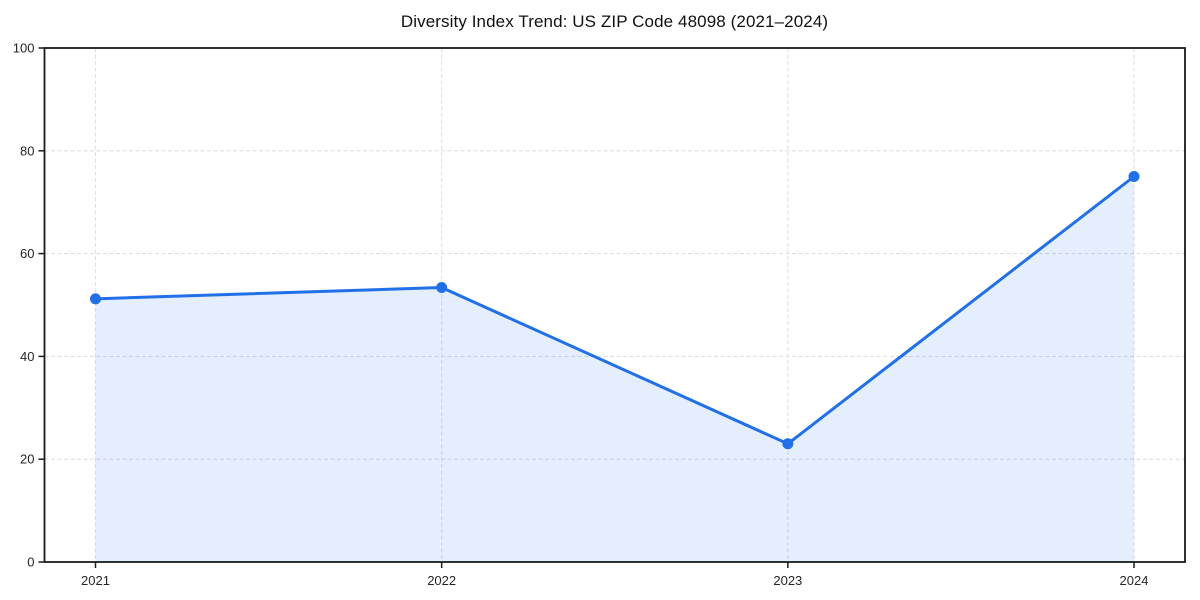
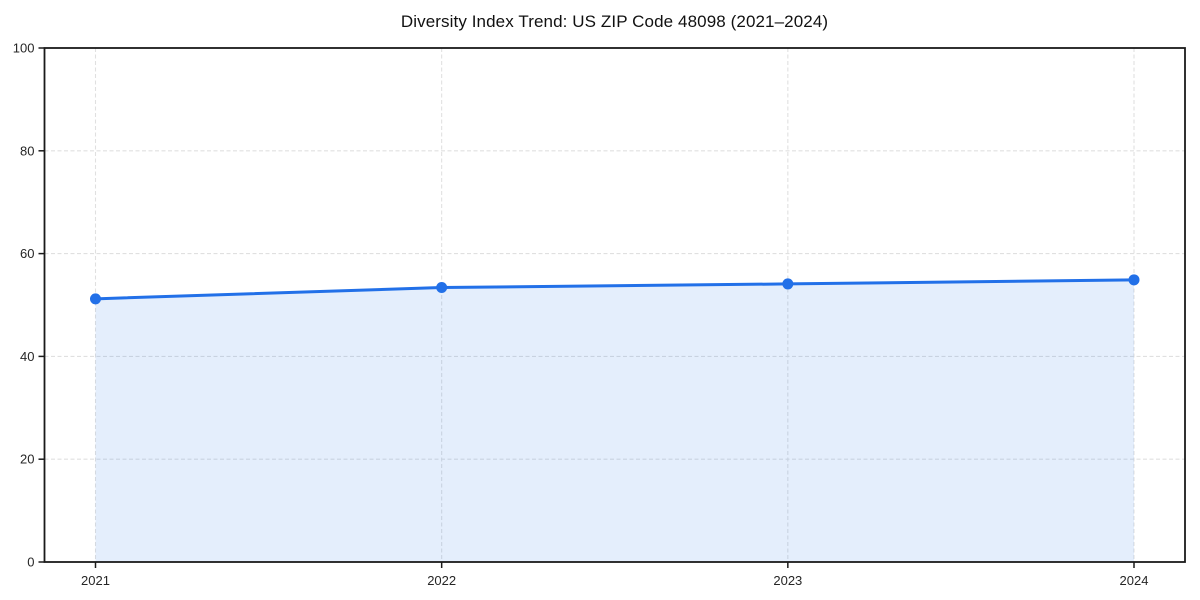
2023: 23 -> 54
2024: 75 -> 55
